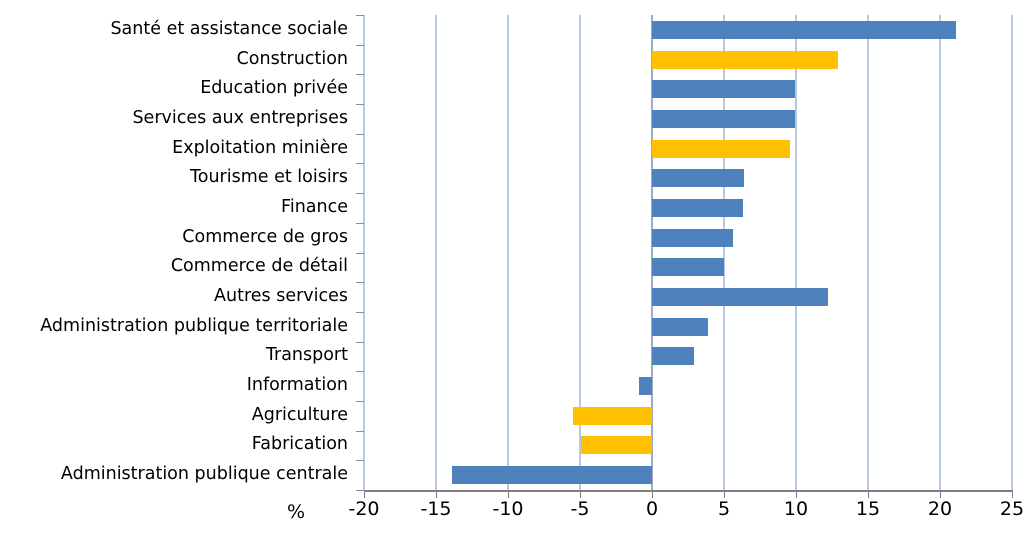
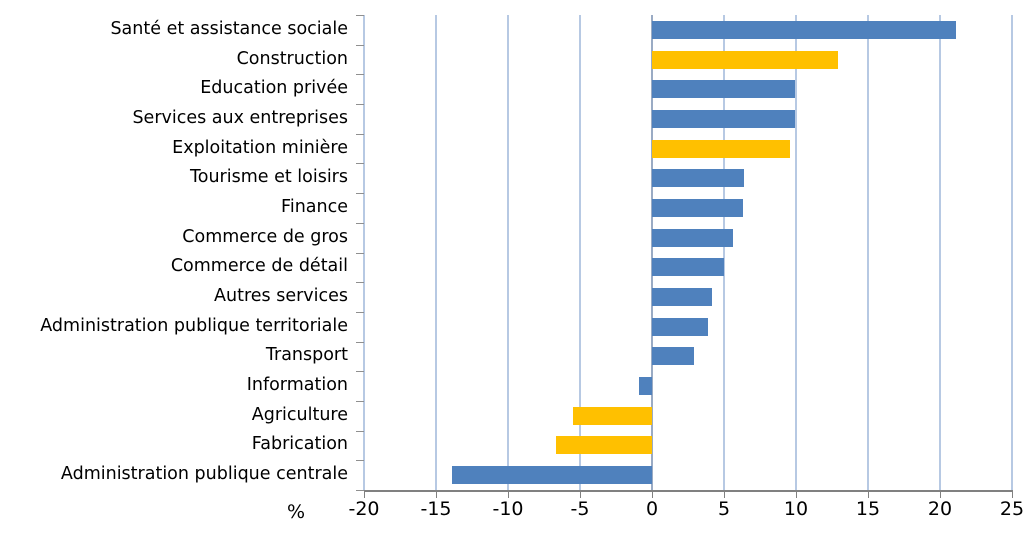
Autres services: 12.2 -> 4.2
Fabrication: -4.9 -> -6.7
